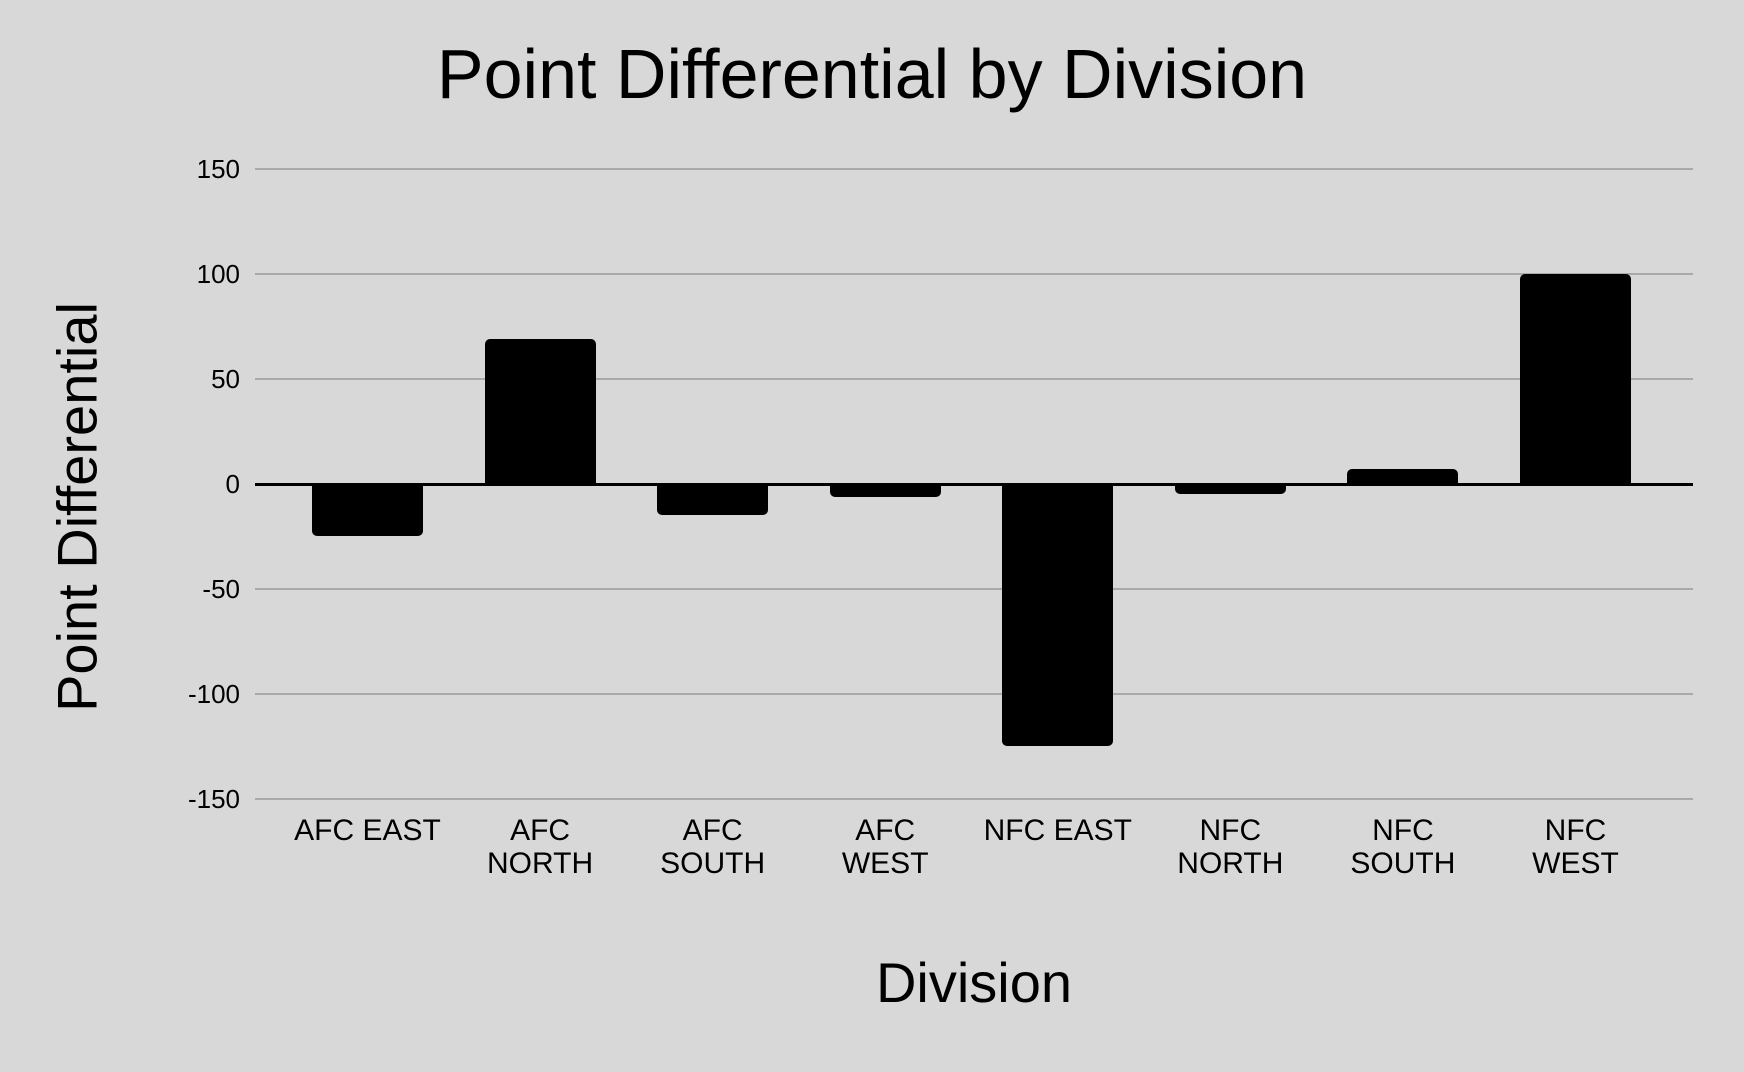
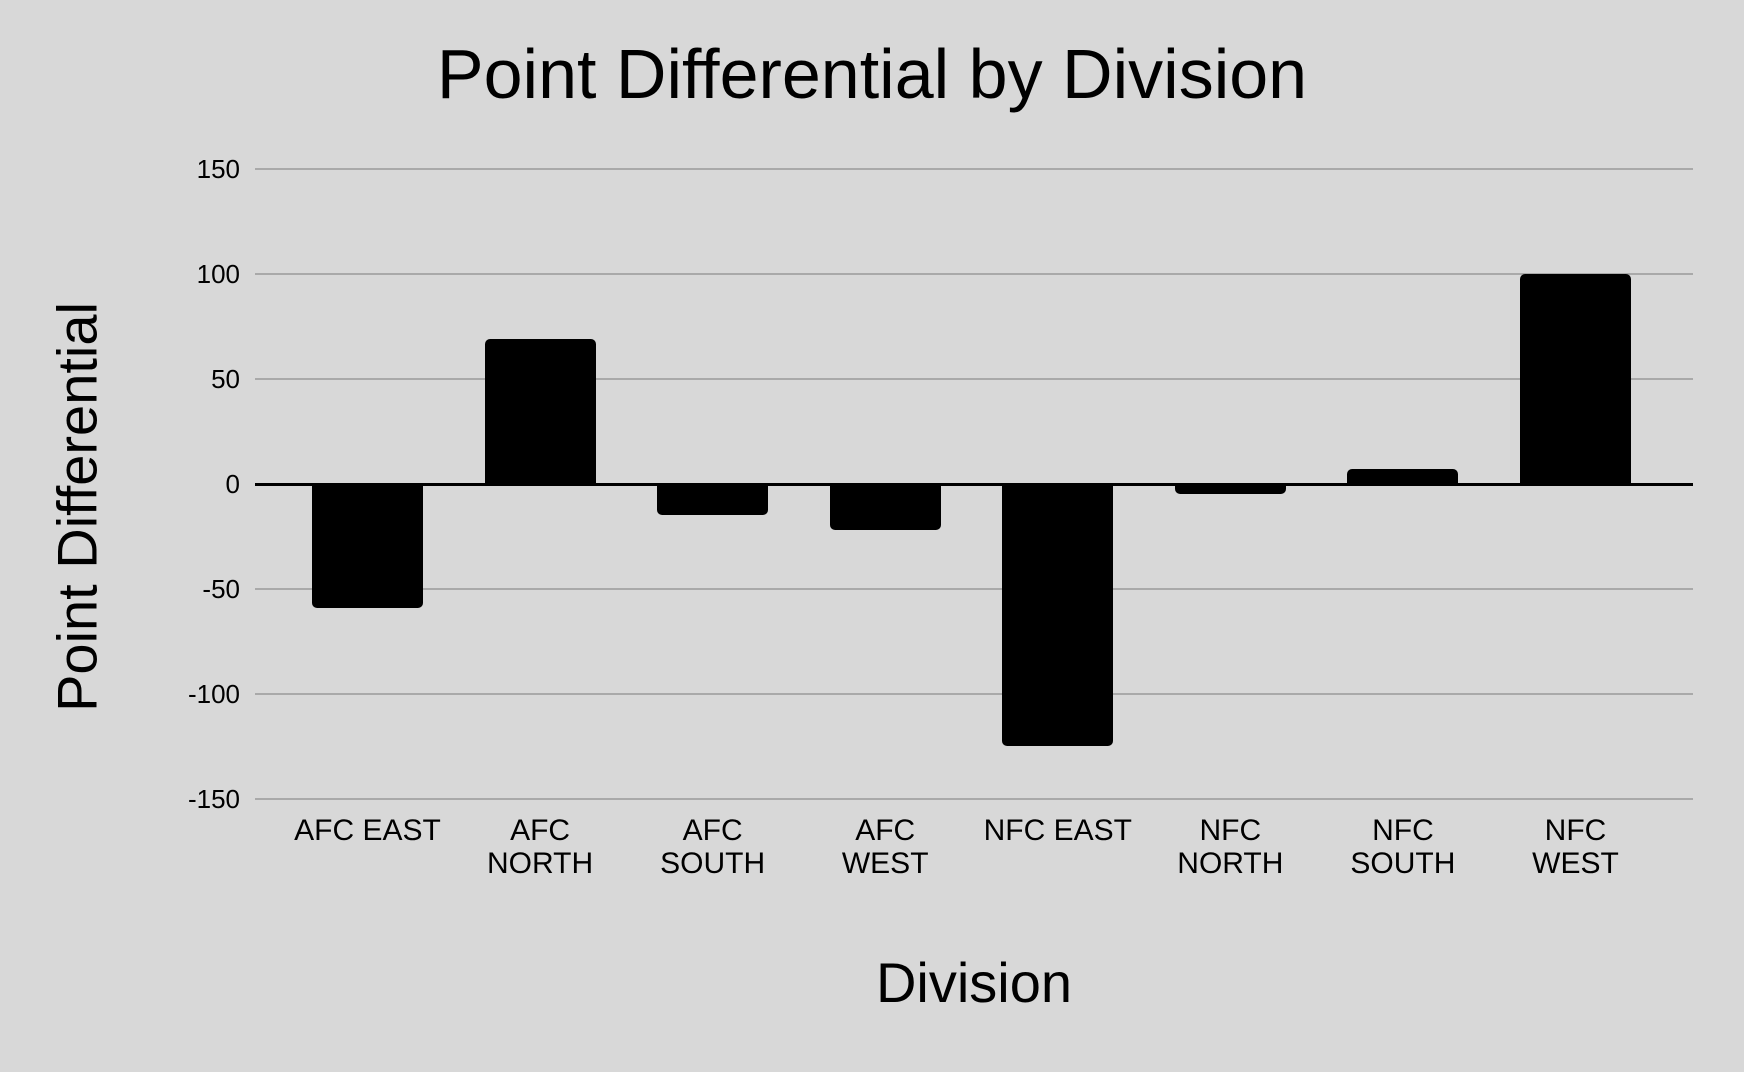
AFC EAST: -25 -> -59
AFC WEST: -6 -> -22
